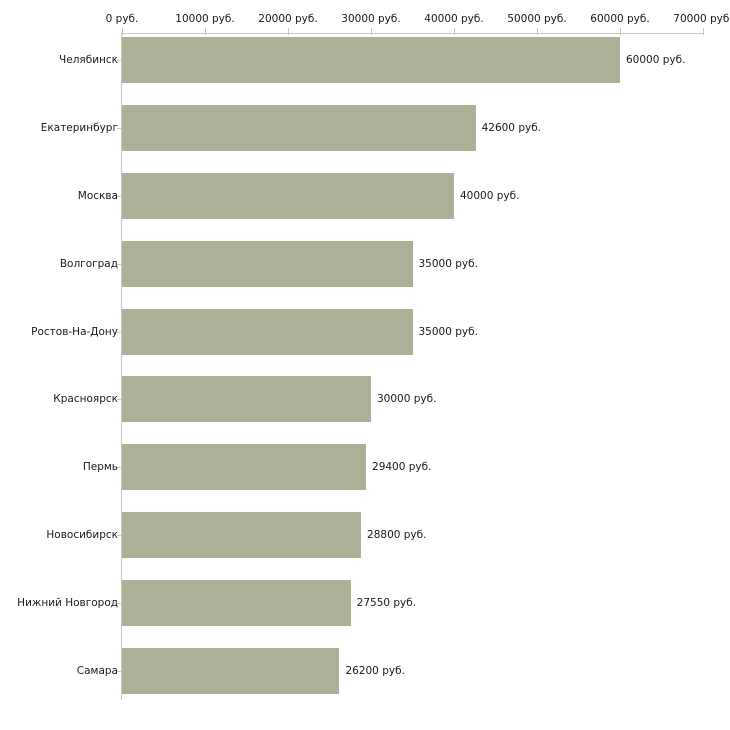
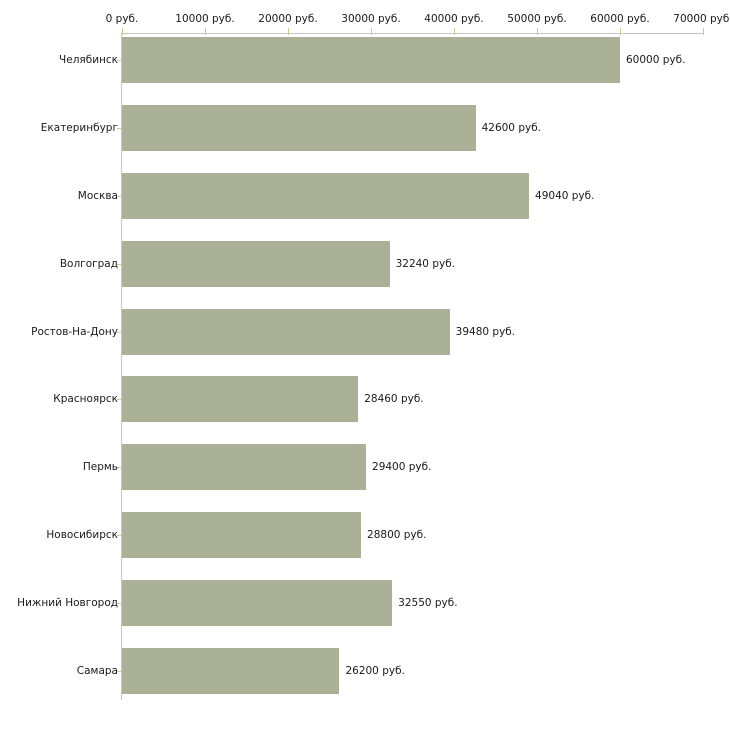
Москва: 40000 -> 49040
Волгоград: 35000 -> 32240
Ростов-На-Дону: 35000 -> 39480
Красноярск: 30000 -> 28460
Нижний Новгород: 27550 -> 32550
